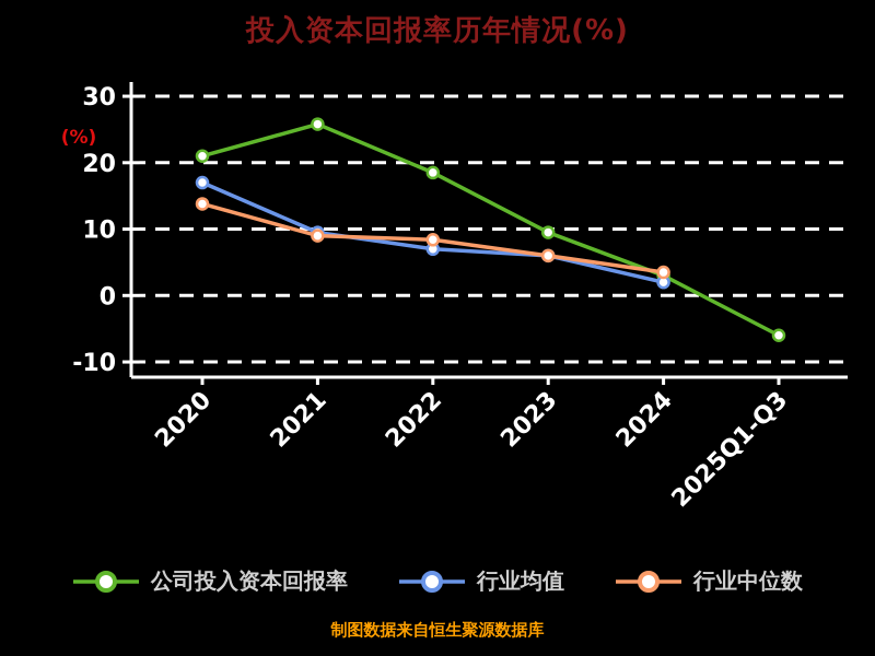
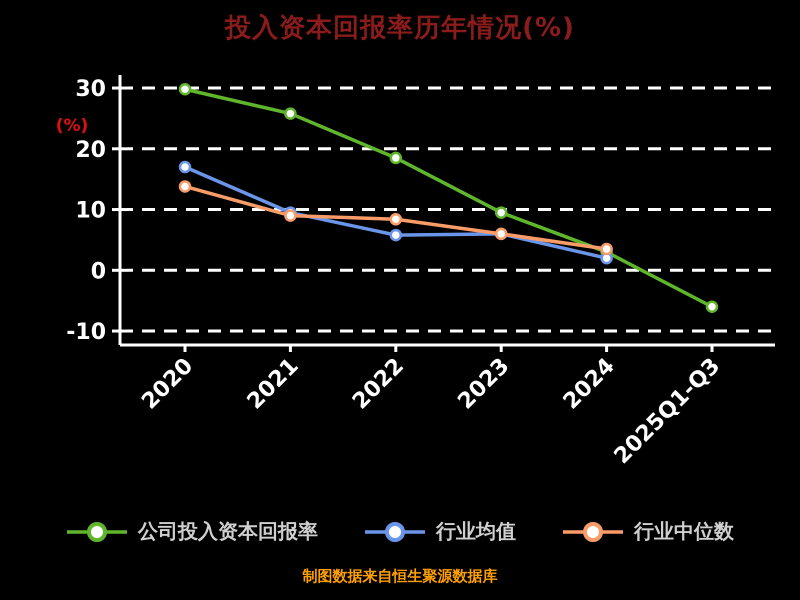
公司投入资本回报率/2020: 21 -> 30
行业均值/2022: 7 -> 6
